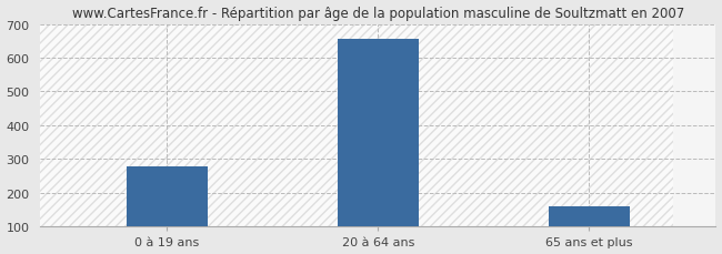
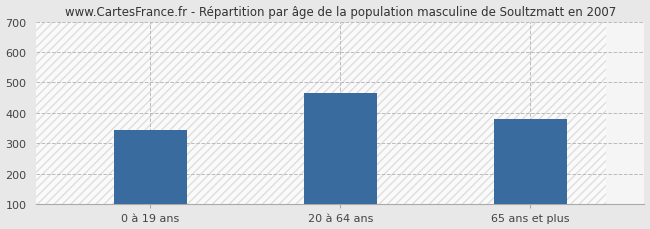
0 à 19 ans: 280 -> 345
20 à 64 ans: 655 -> 465
65 ans et plus: 160 -> 380
